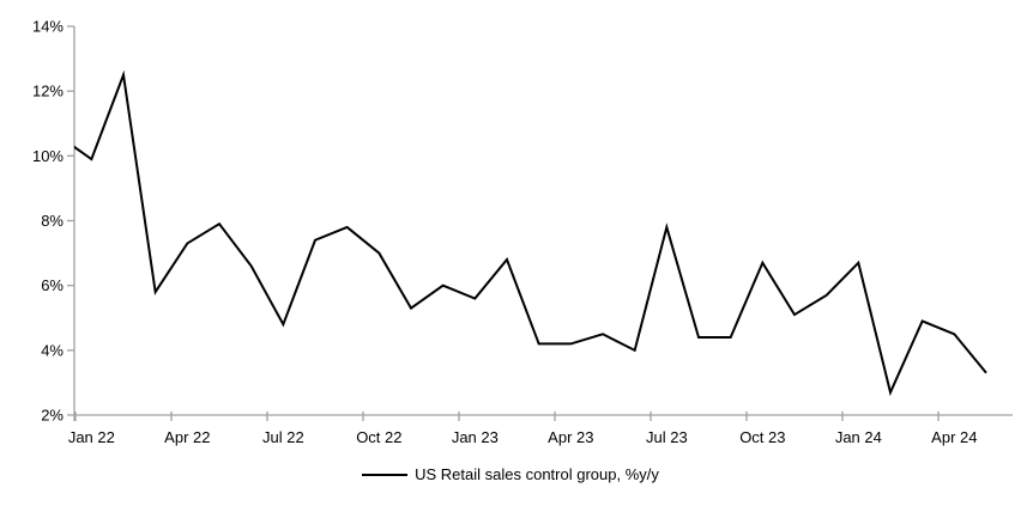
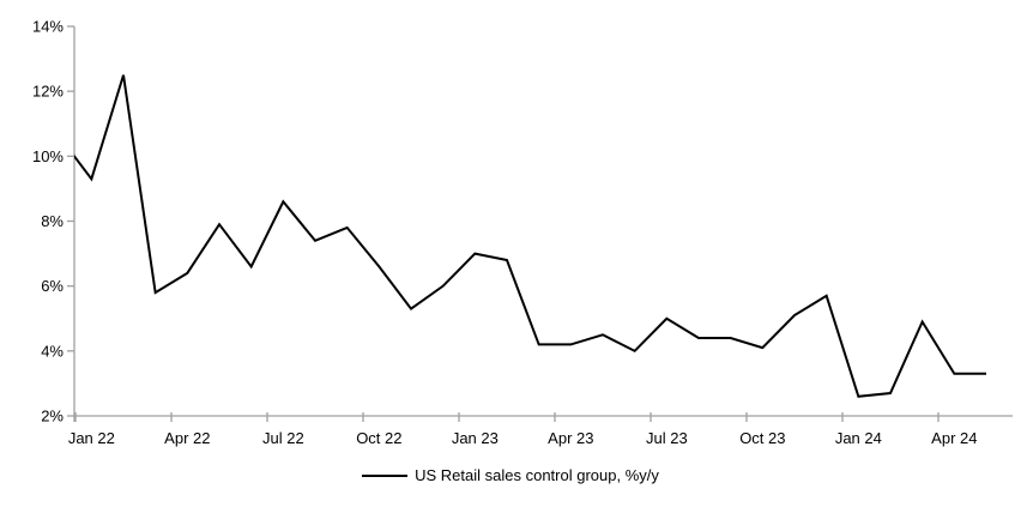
Jan 22: 9.9% -> 9.3%
Apr 22: 7.3% -> 6.4%
Jul 22: 4.8% -> 8.6%
Oct 22: 7.0% -> 6.6%
Jan 23: 5.6% -> 7.0%
Jul 23: 7.8% -> 5.0%
Oct 23: 6.7% -> 4.1%
Jan 24: 6.7% -> 2.6%
Apr 24: 4.5% -> 3.3%
